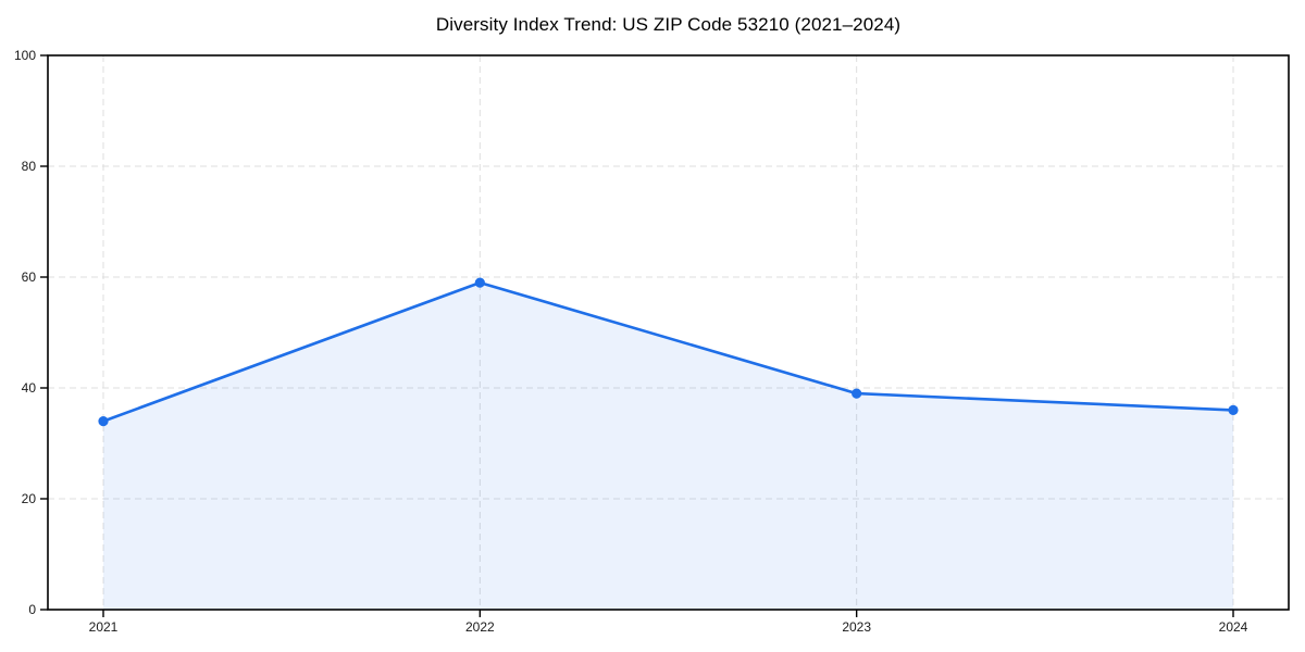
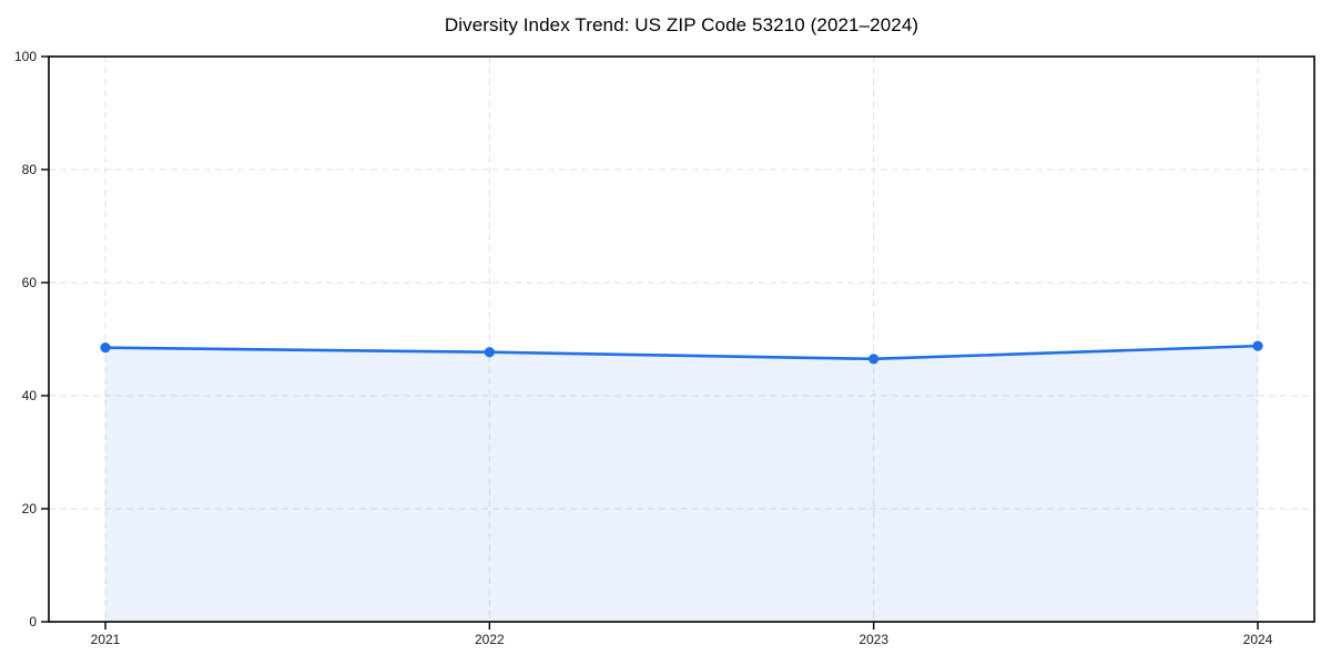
2021: 34 -> 48
2022: 59 -> 48
2023: 39 -> 46
2024: 36 -> 49
